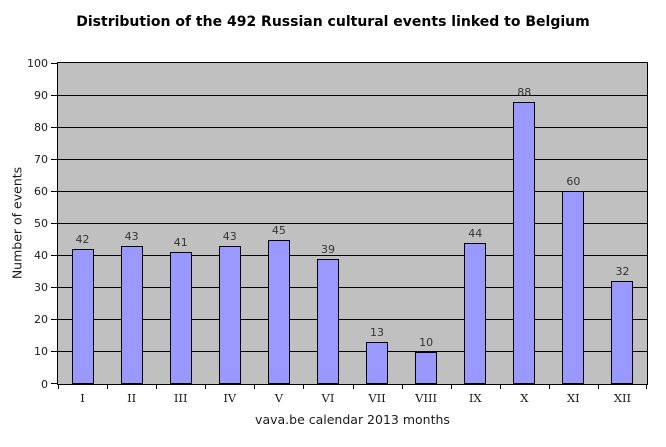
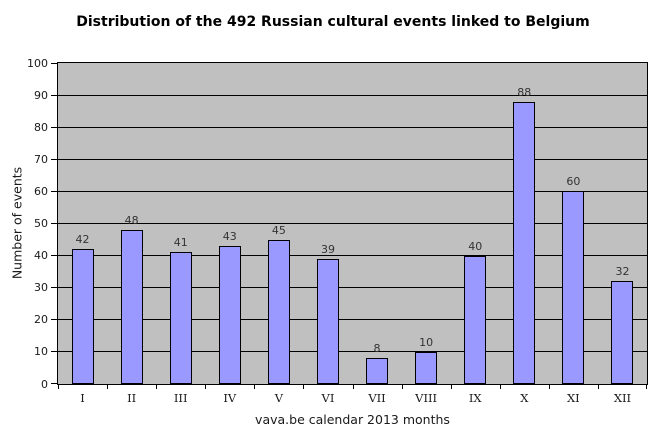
II: 43 -> 48
VII: 13 -> 8
IX: 44 -> 40
